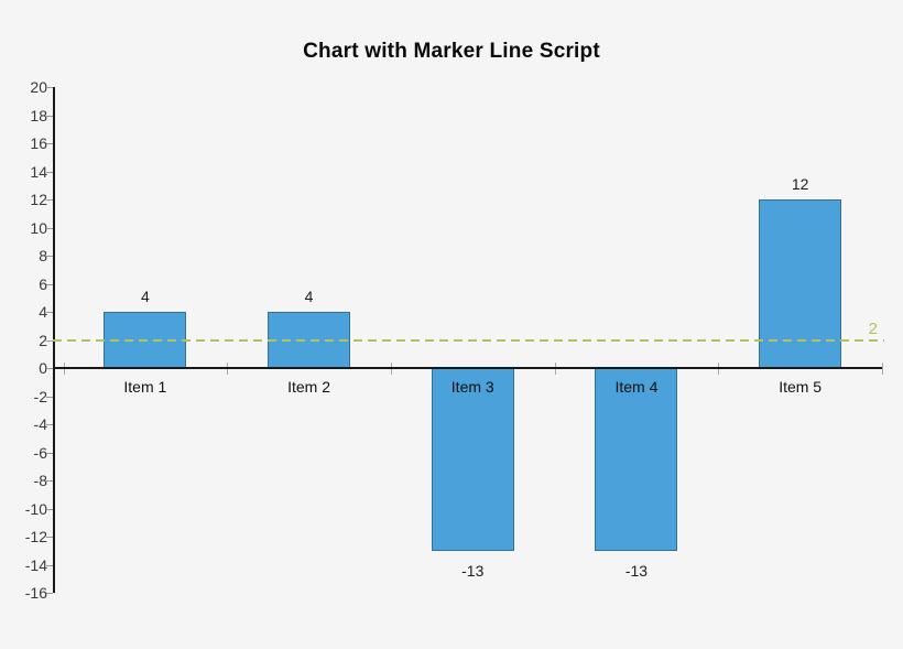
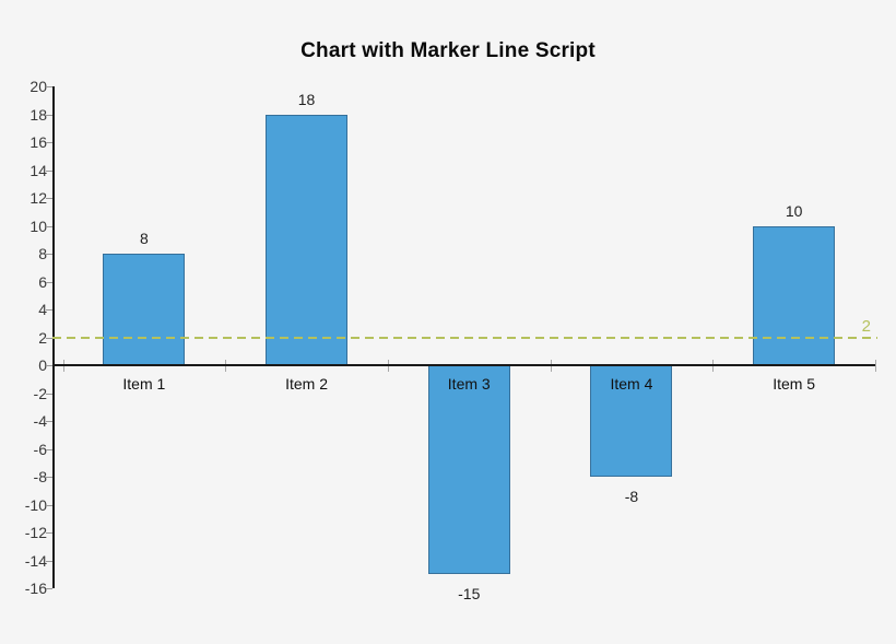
Item 1: 4 -> 8
Item 2: 4 -> 18
Item 3: -13 -> -15
Item 4: -13 -> -8
Item 5: 12 -> 10
